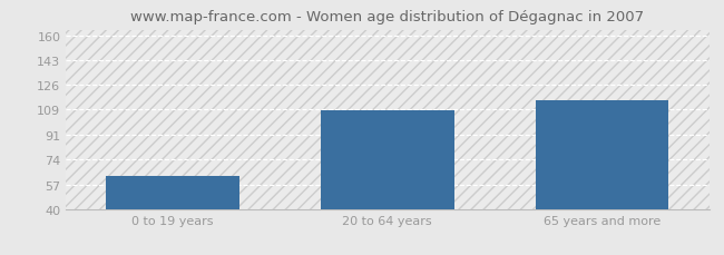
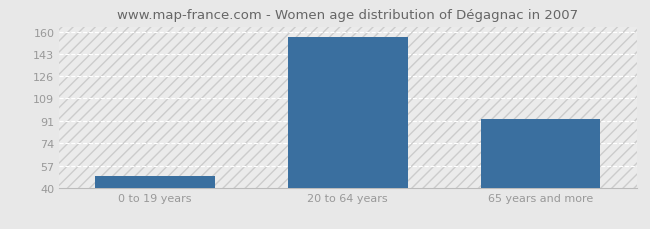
0 to 19 years: 63 -> 49
20 to 64 years: 108 -> 156
65 years and more: 115 -> 93
